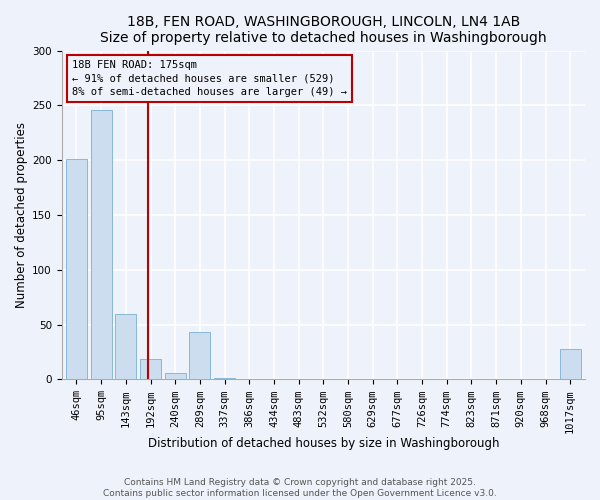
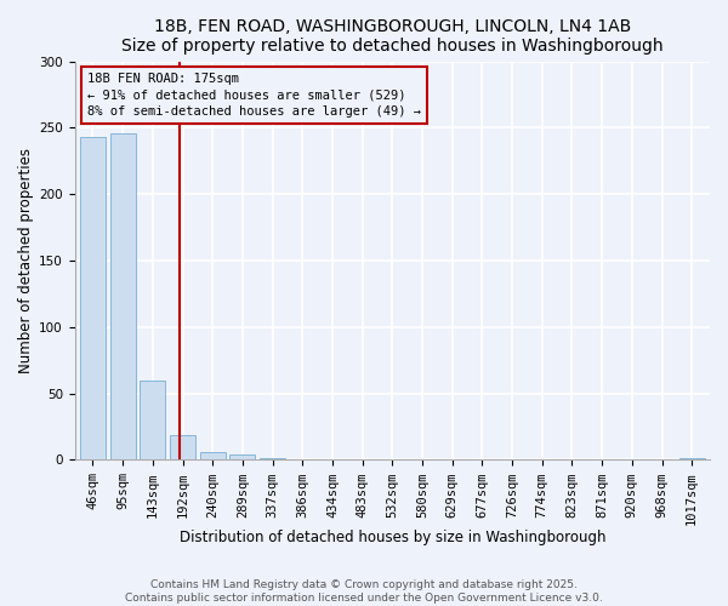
46sqm: 201 -> 243
289sqm: 43 -> 4
1017sqm: 28 -> 1
